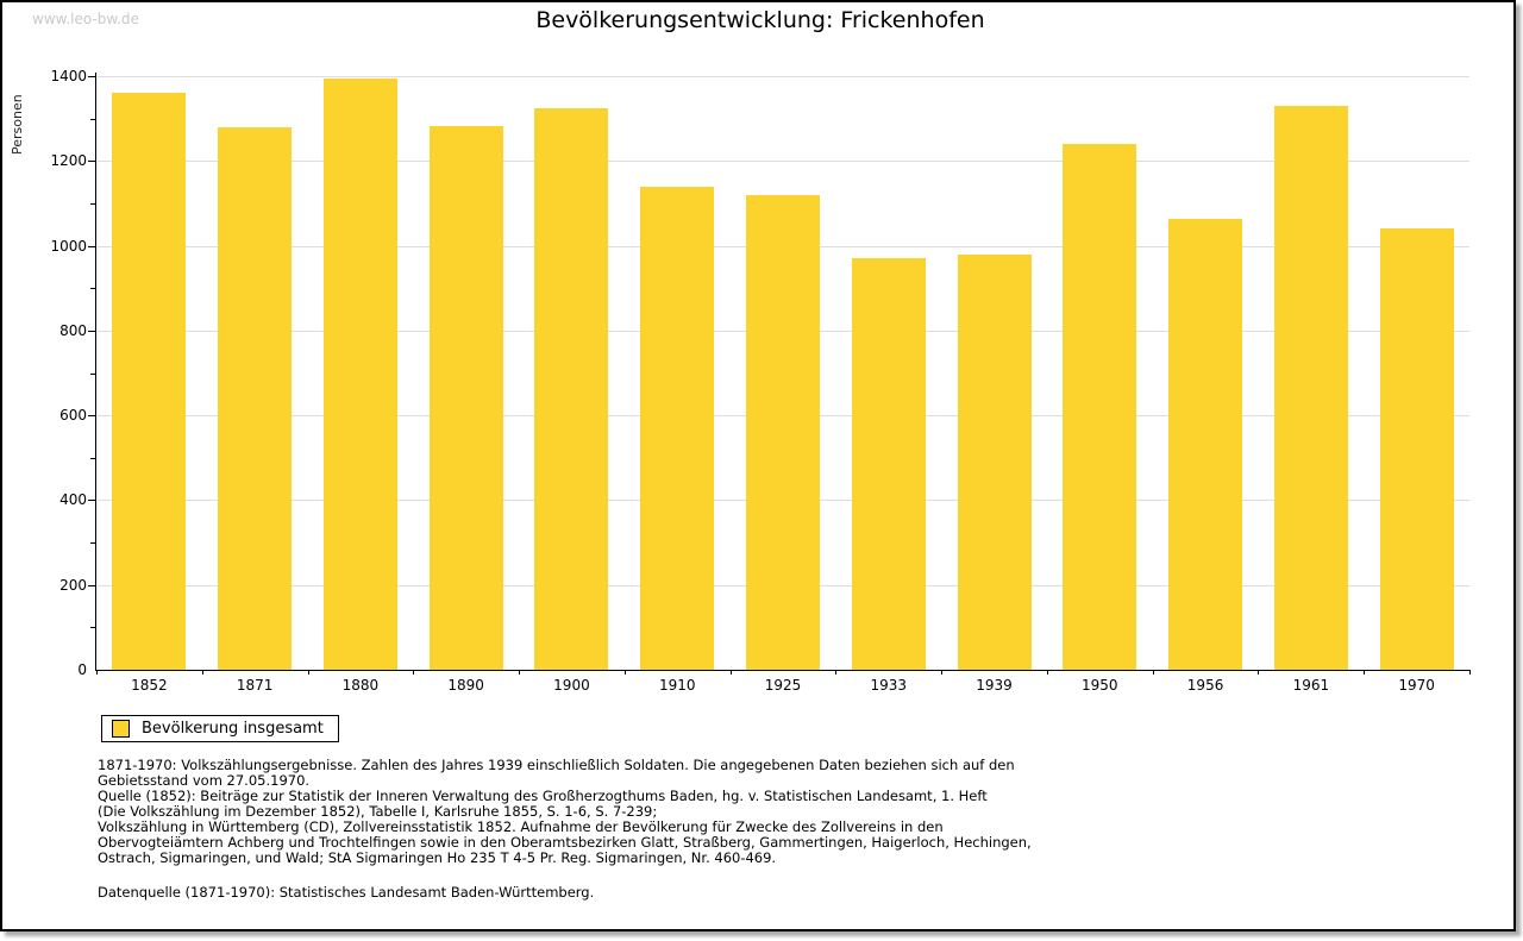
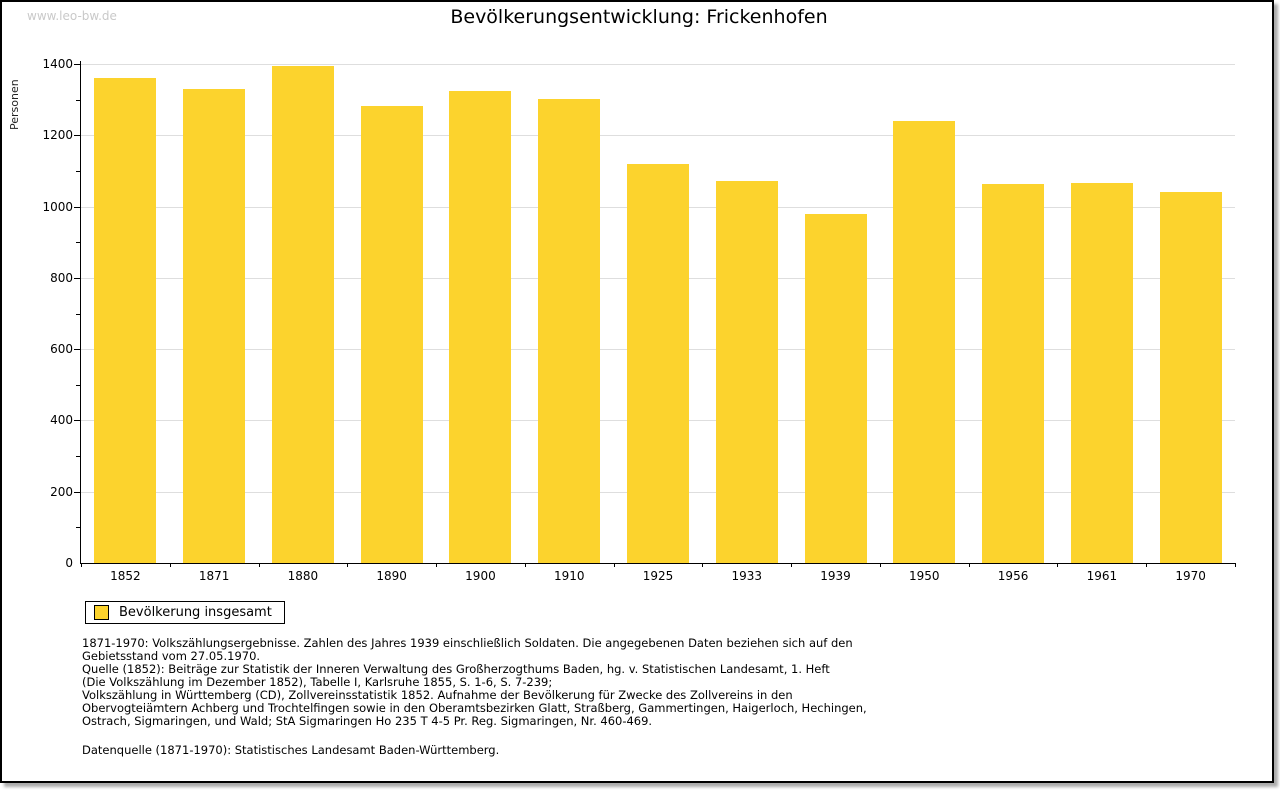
1871: 1280 -> 1330
1910: 1140 -> 1300
1933: 970 -> 1070
1961: 1330 -> 1060
